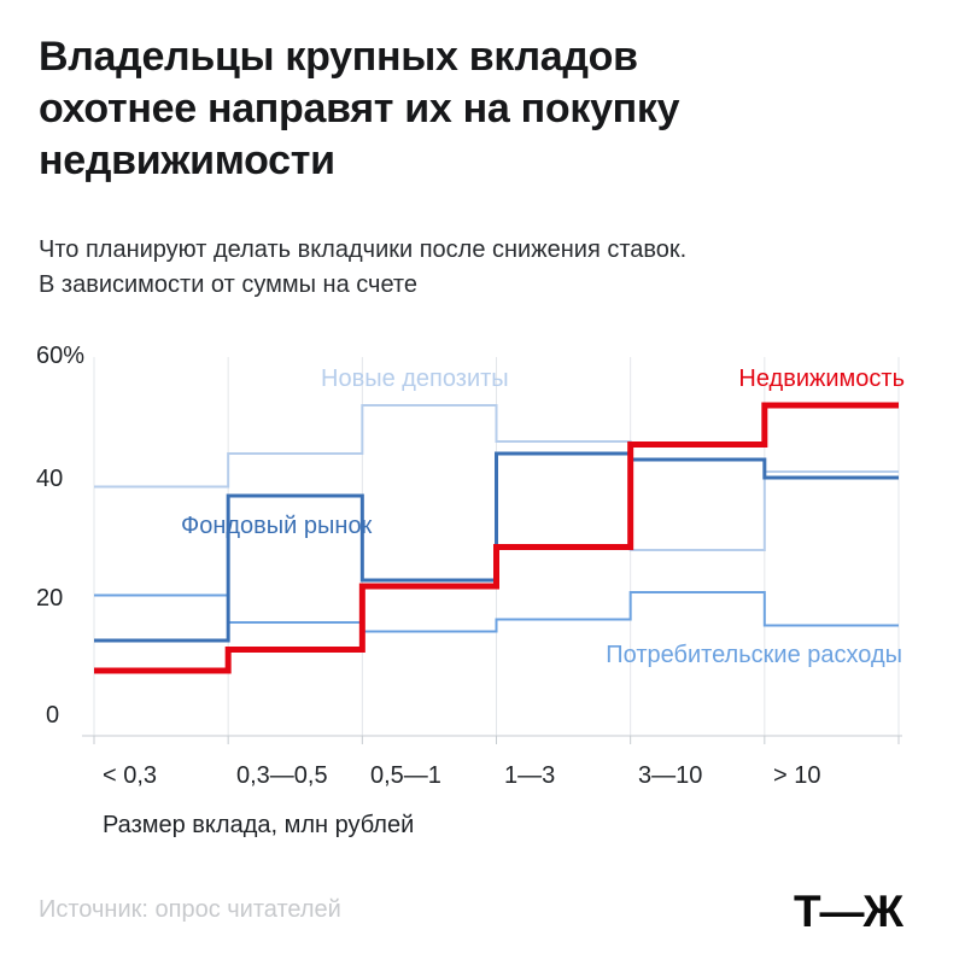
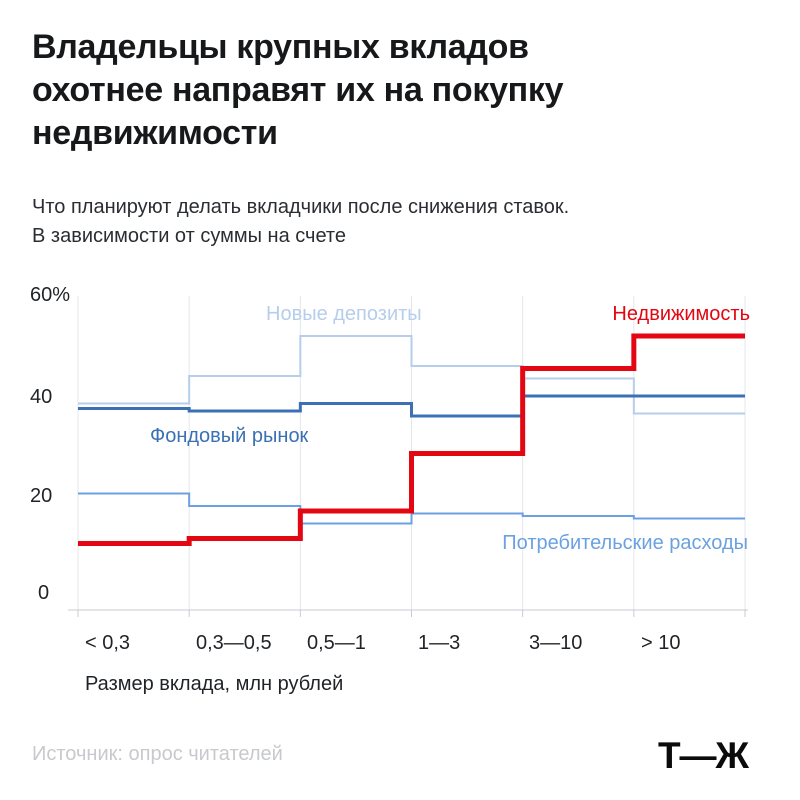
Фондовый рынок/< 0,3: 13% -> 38%
Недвижимость/< 0,3: 8% -> 10%
Потребительские расходы/0,3—0,5: 16% -> 18%
Фондовый рынок/0,5—1: 23% -> 38%
Недвижимость/0,5—1: 22% -> 17%
Фондовый рынок/1—3: 44% -> 36%
Новые депозиты/3—10: 28% -> 44%
Потребительские расходы/3—10: 21% -> 16%
Фондовый рынок/3—10: 43% -> 40%
Новые депозиты/> 10: 41% -> 36%
